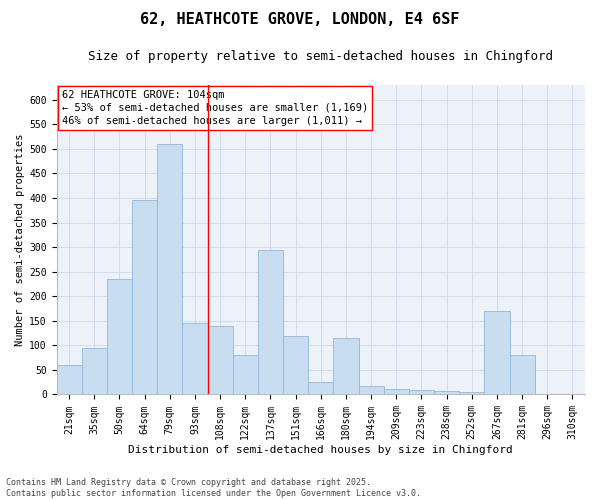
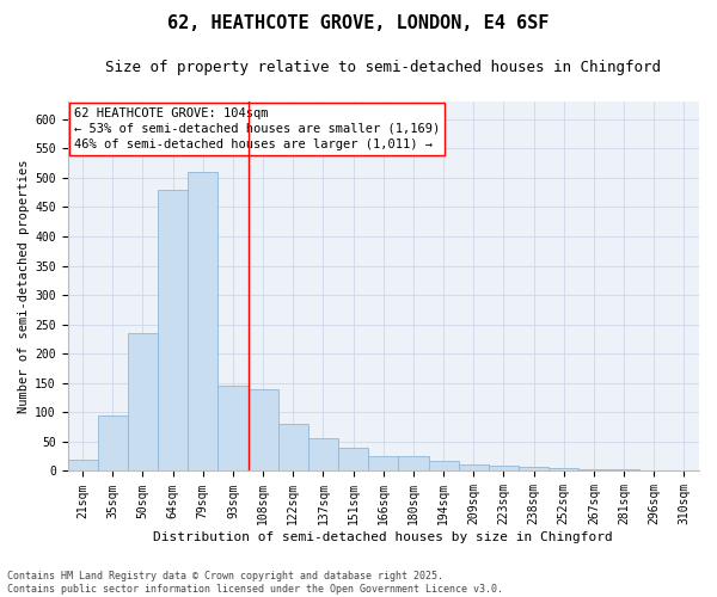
21sqm: 60 -> 20
64sqm: 395 -> 480
137sqm: 295 -> 55
151sqm: 120 -> 40
180sqm: 115 -> 25
267sqm: 170 -> 3
281sqm: 80 -> 2
